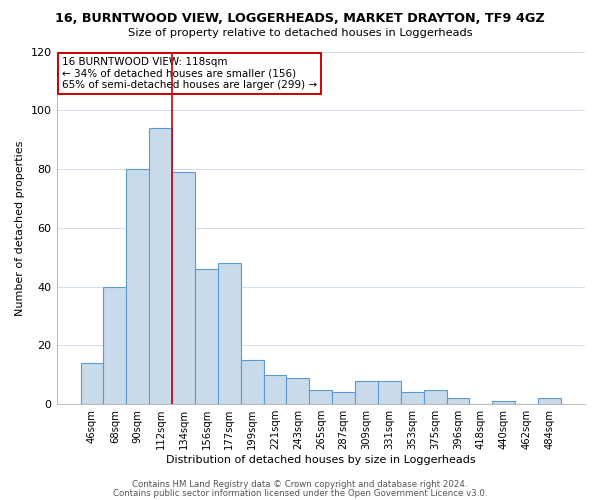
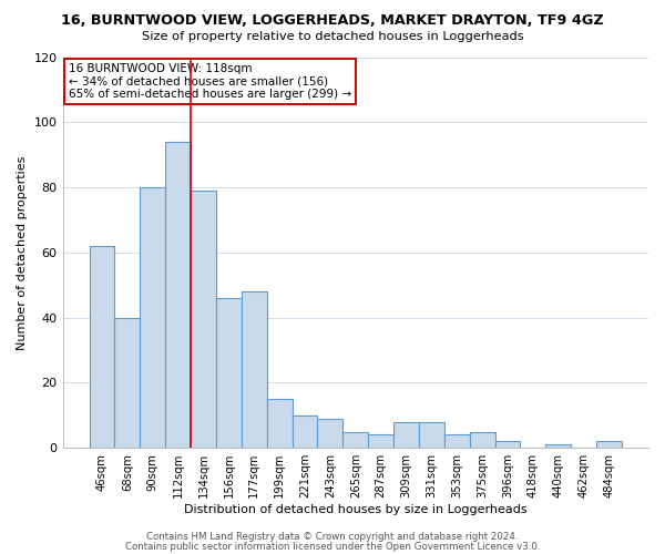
46sqm: 14 -> 62
